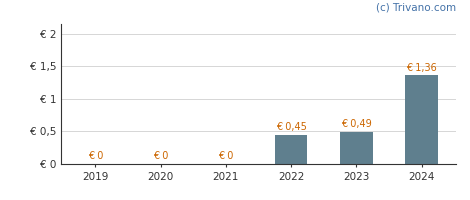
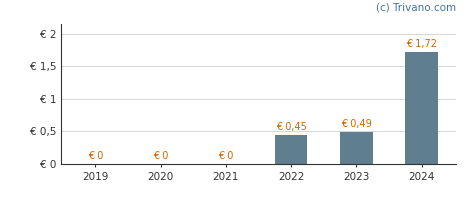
2024: 1,36 -> 1,72
